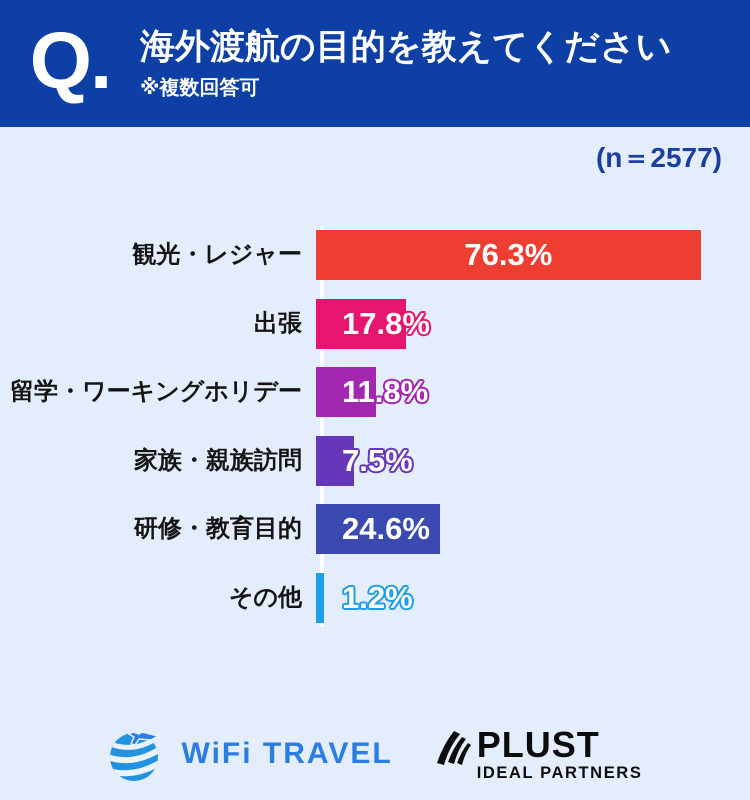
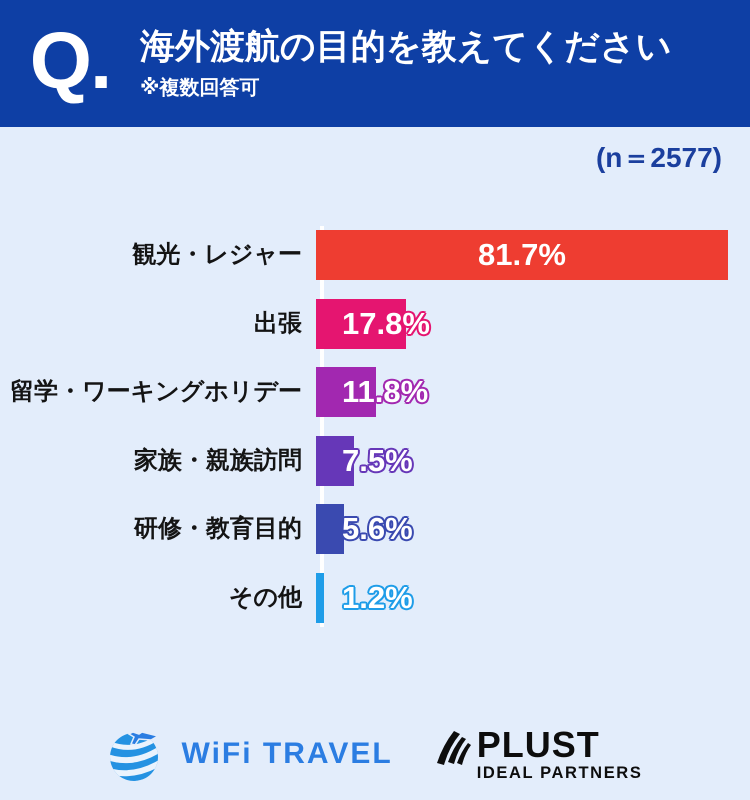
観光・レジャー: 76.3% -> 81.7%
研修・教育目的: 24.6% -> 5.6%
